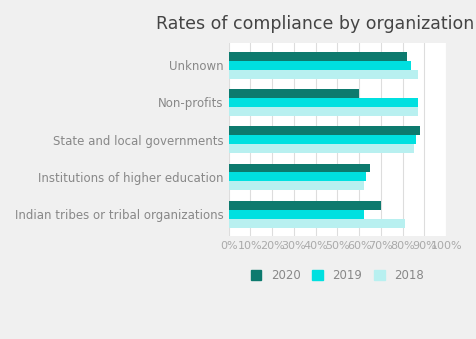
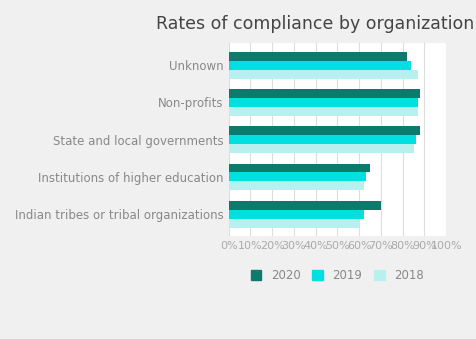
2020/Non-profits: 60% -> 88%
2018/Indian tribes or tribal organizations: 81% -> 60%
